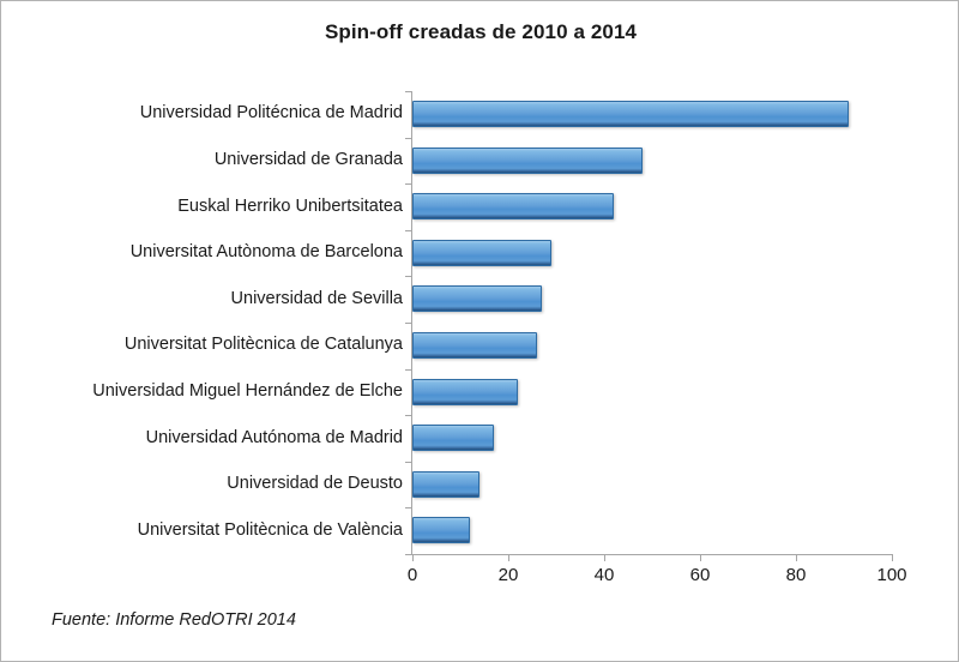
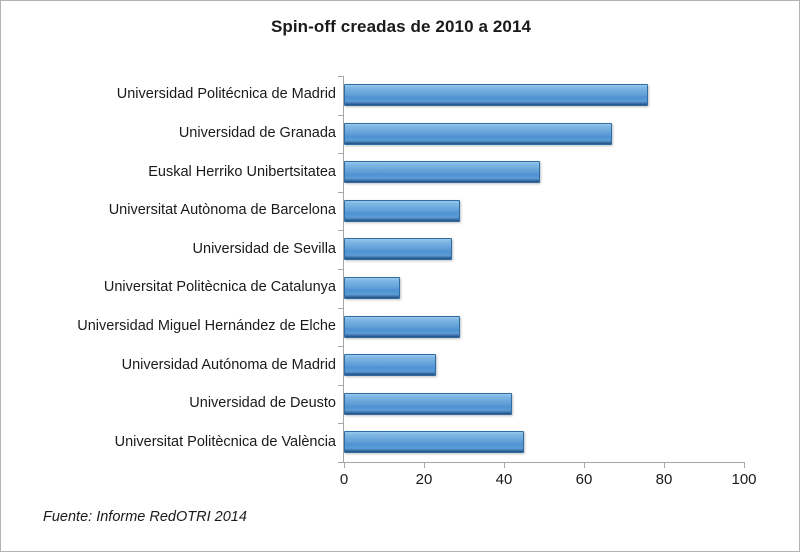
Universidad Politécnica de Madrid: 91 -> 76
Universidad de Granada: 48 -> 67
Euskal Herriko Unibertsitatea: 42 -> 49
Universitat Politècnica de Catalunya: 26 -> 14
Universidad Miguel Hernández de Elche: 22 -> 29
Universidad Autónoma de Madrid: 17 -> 23
Universidad de Deusto: 14 -> 42
Universitat Politècnica de València: 12 -> 45
